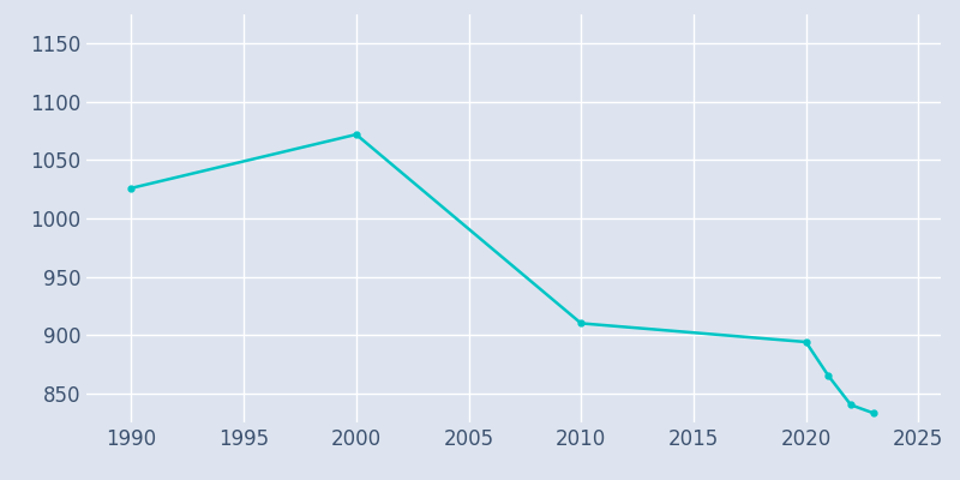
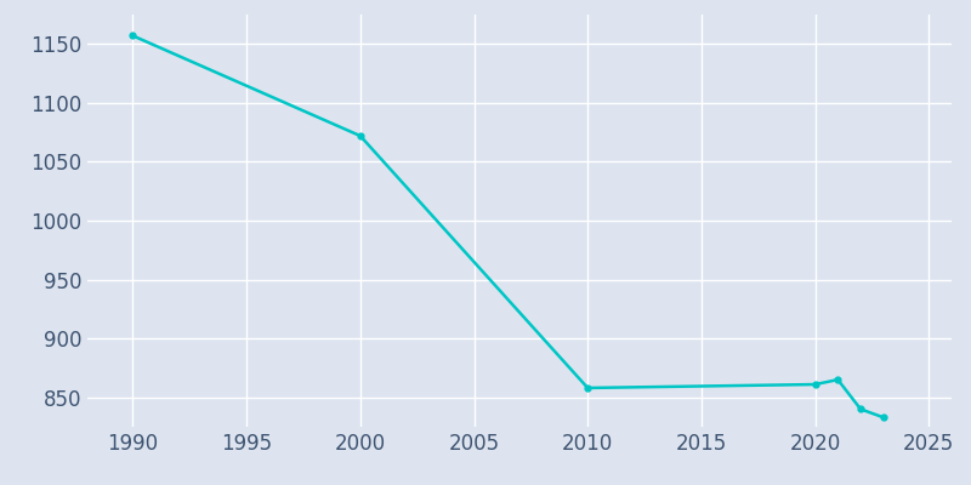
1990: 1026 -> 1157
2010: 910 -> 858
2020: 894 -> 861
